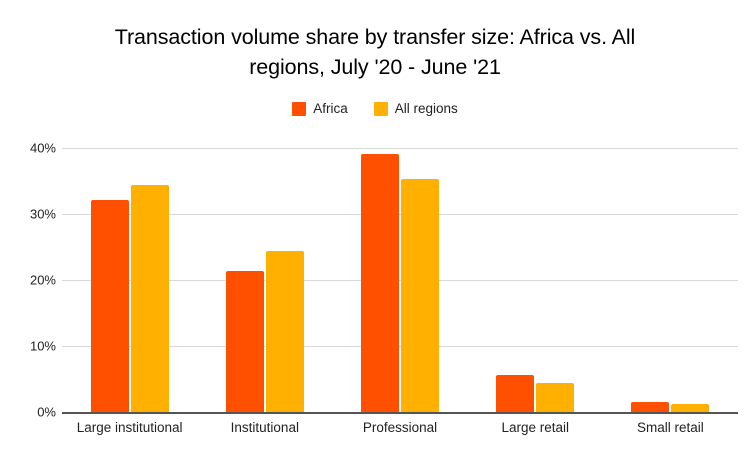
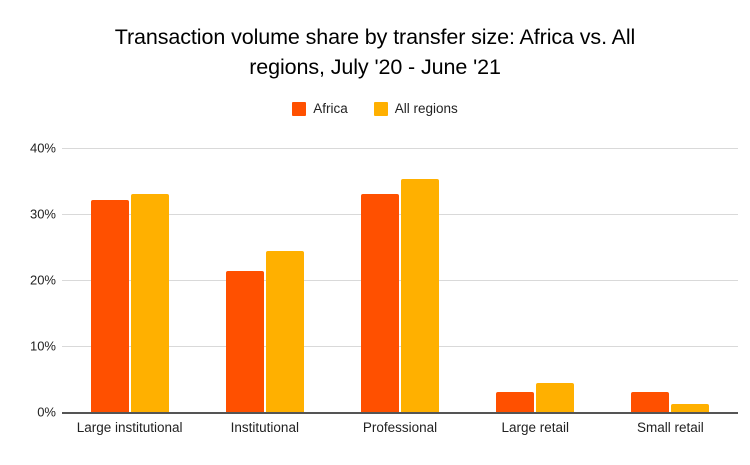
All regions/Large institutional: 34% -> 33%
Africa/Professional: 39% -> 33%
Africa/Large retail: 6% -> 3%
Africa/Small retail: 2% -> 3%
